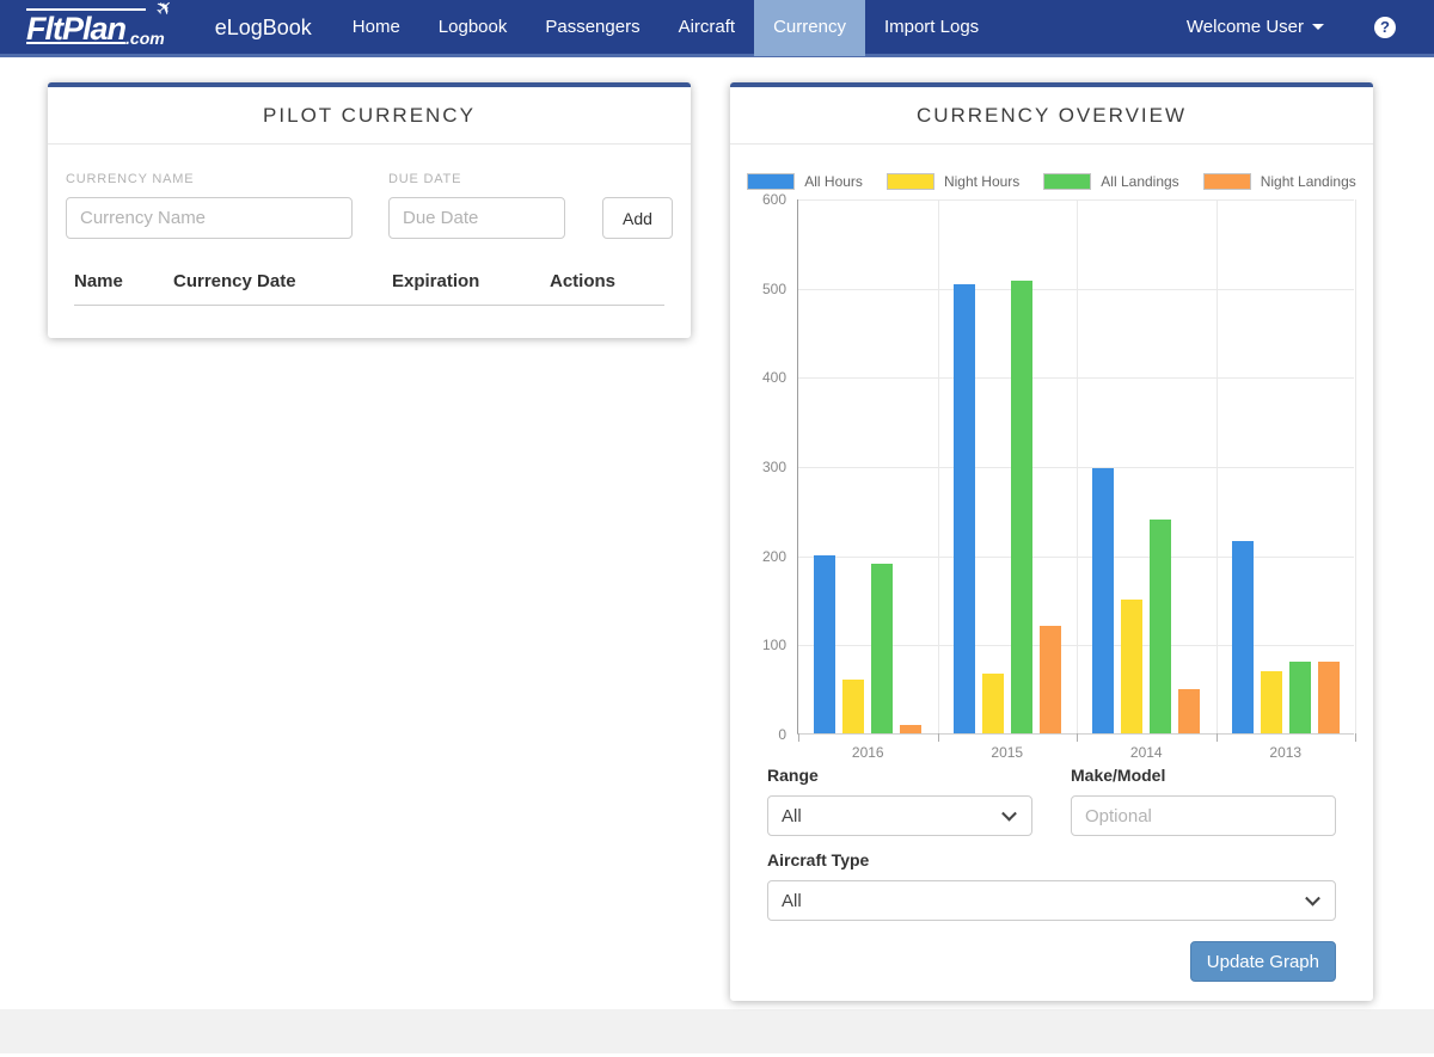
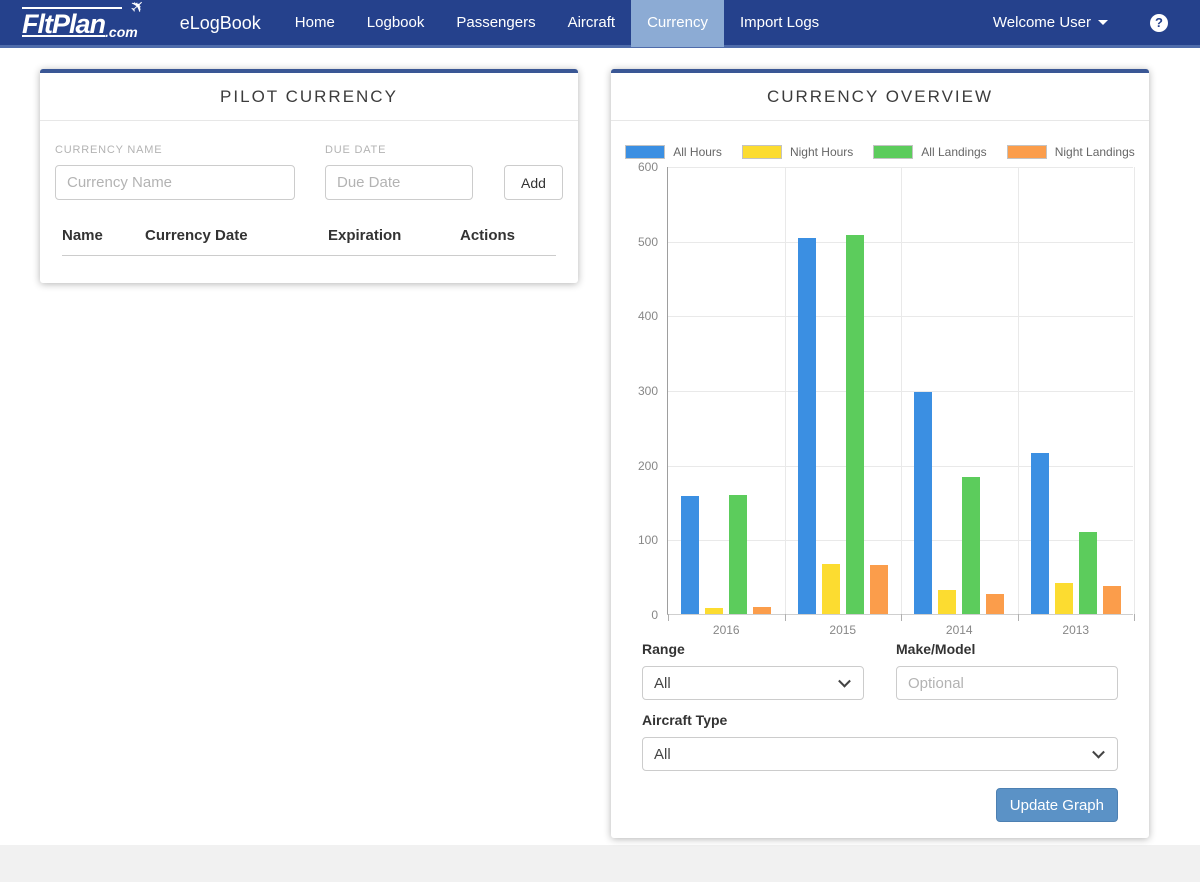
All Hours/2016: 200 -> 160
Night Hours/2016: 60 -> 10
All Landings/2016: 190 -> 160
Night Landings/2015: 120 -> 70
Night Hours/2014: 150 -> 30
All Landings/2014: 240 -> 180
Night Landings/2014: 50 -> 30
Night Hours/2013: 70 -> 40
All Landings/2013: 80 -> 110
Night Landings/2013: 80 -> 40
